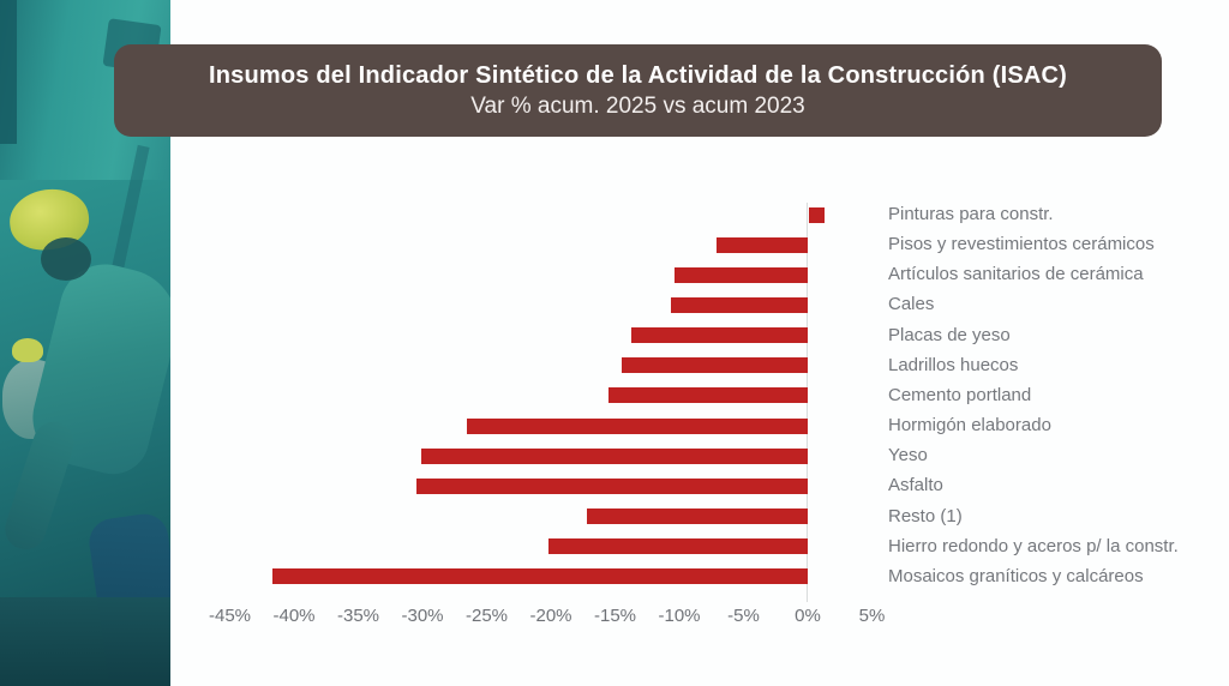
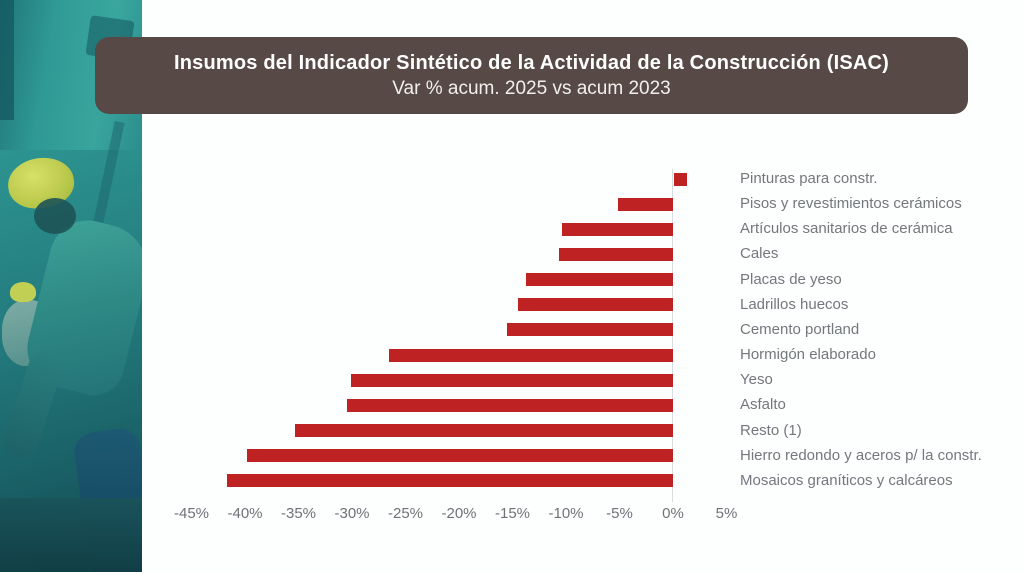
Pisos y revestimientos cerámicos: -7.1% -> -5.1%
Resto (1): -17.2% -> -35.3%
Hierro redondo y aceros p/ la constr.: -20.2% -> -39.8%
